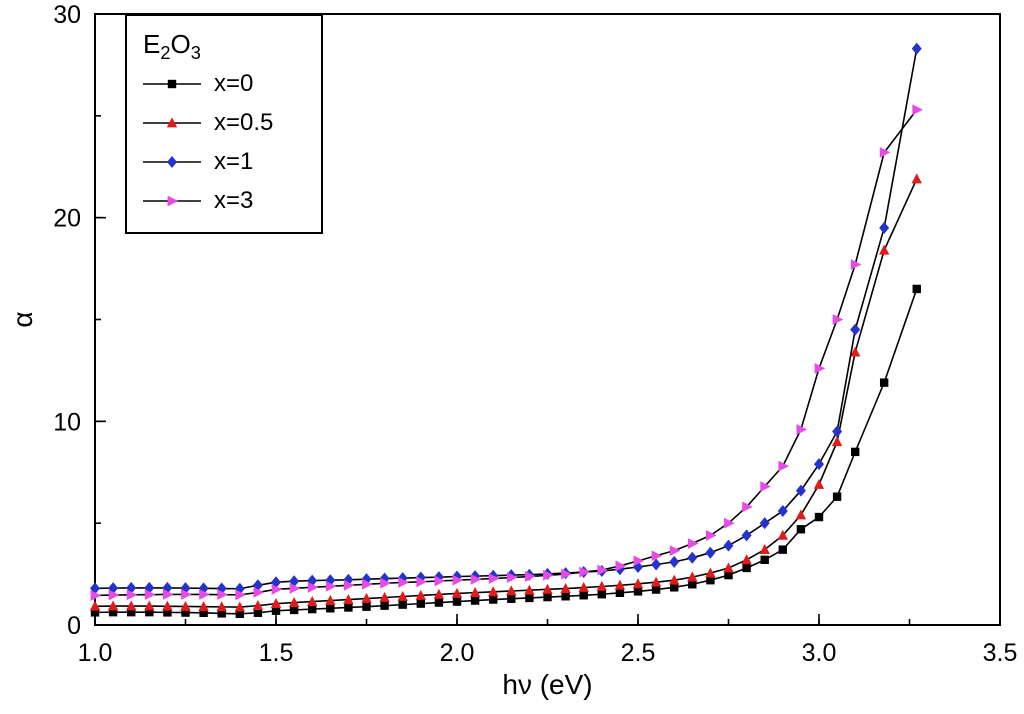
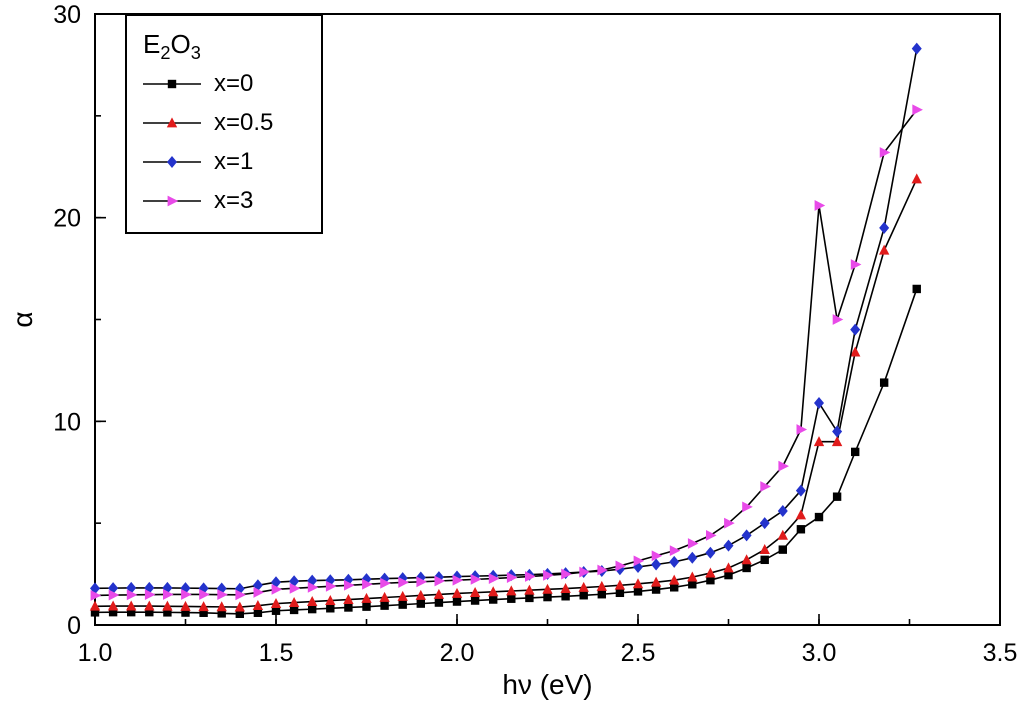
x=0.5/3.0: 6.9 -> 9.0
x=1/3.0: 7.9 -> 10.9
x=3/3.0: 12.6 -> 20.6
